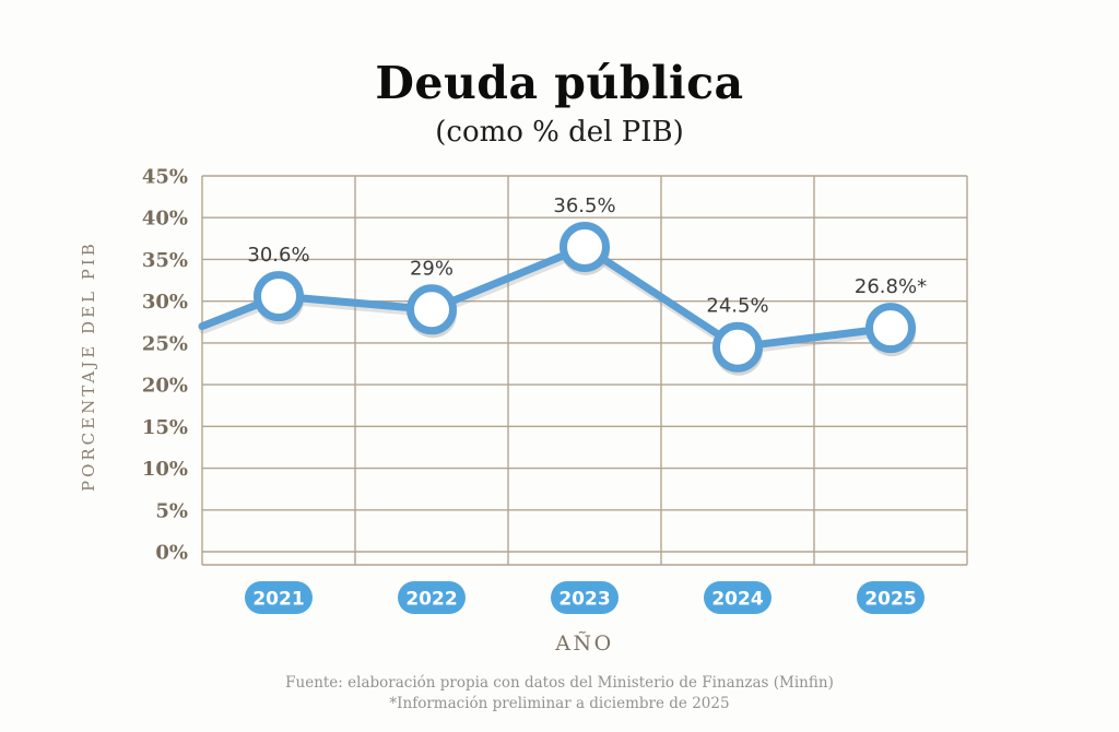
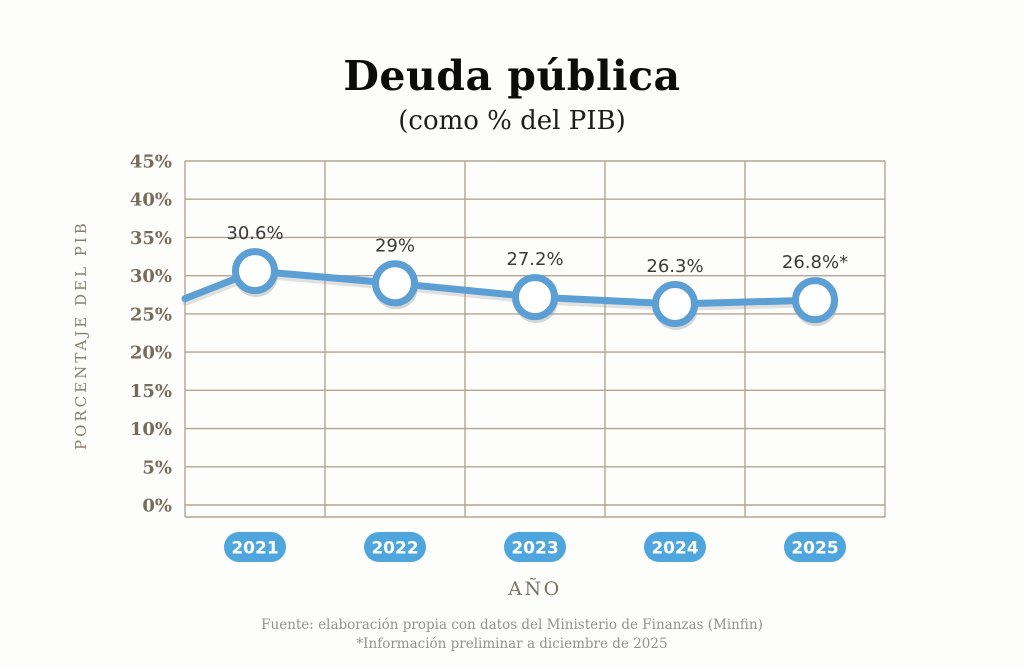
2023: 36.5% -> 27.2%
2024: 24.5% -> 26.3%
